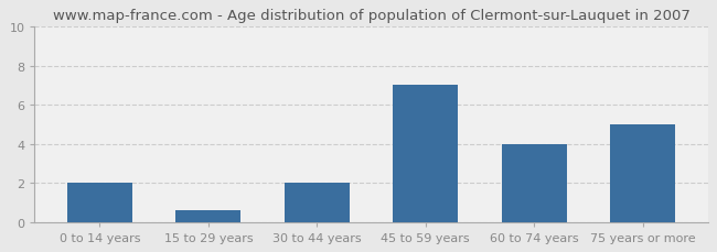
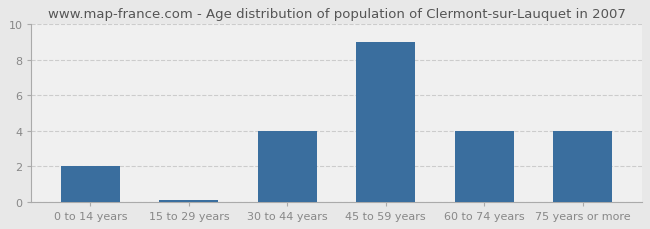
15 to 29 years: 0.6 -> 0.1
30 to 44 years: 2.0 -> 4.0
45 to 59 years: 7.0 -> 9.0
75 years or more: 5.0 -> 4.0
